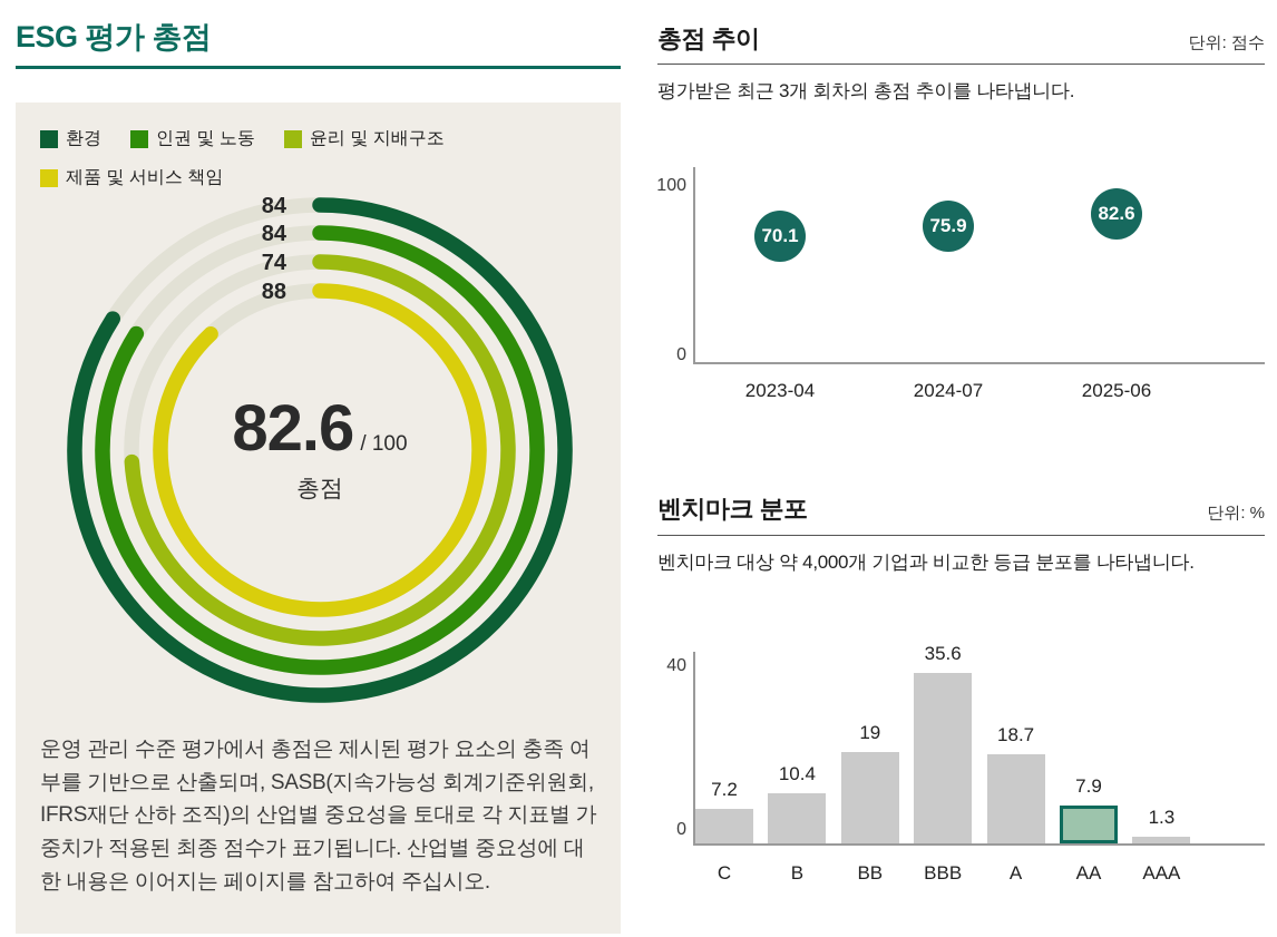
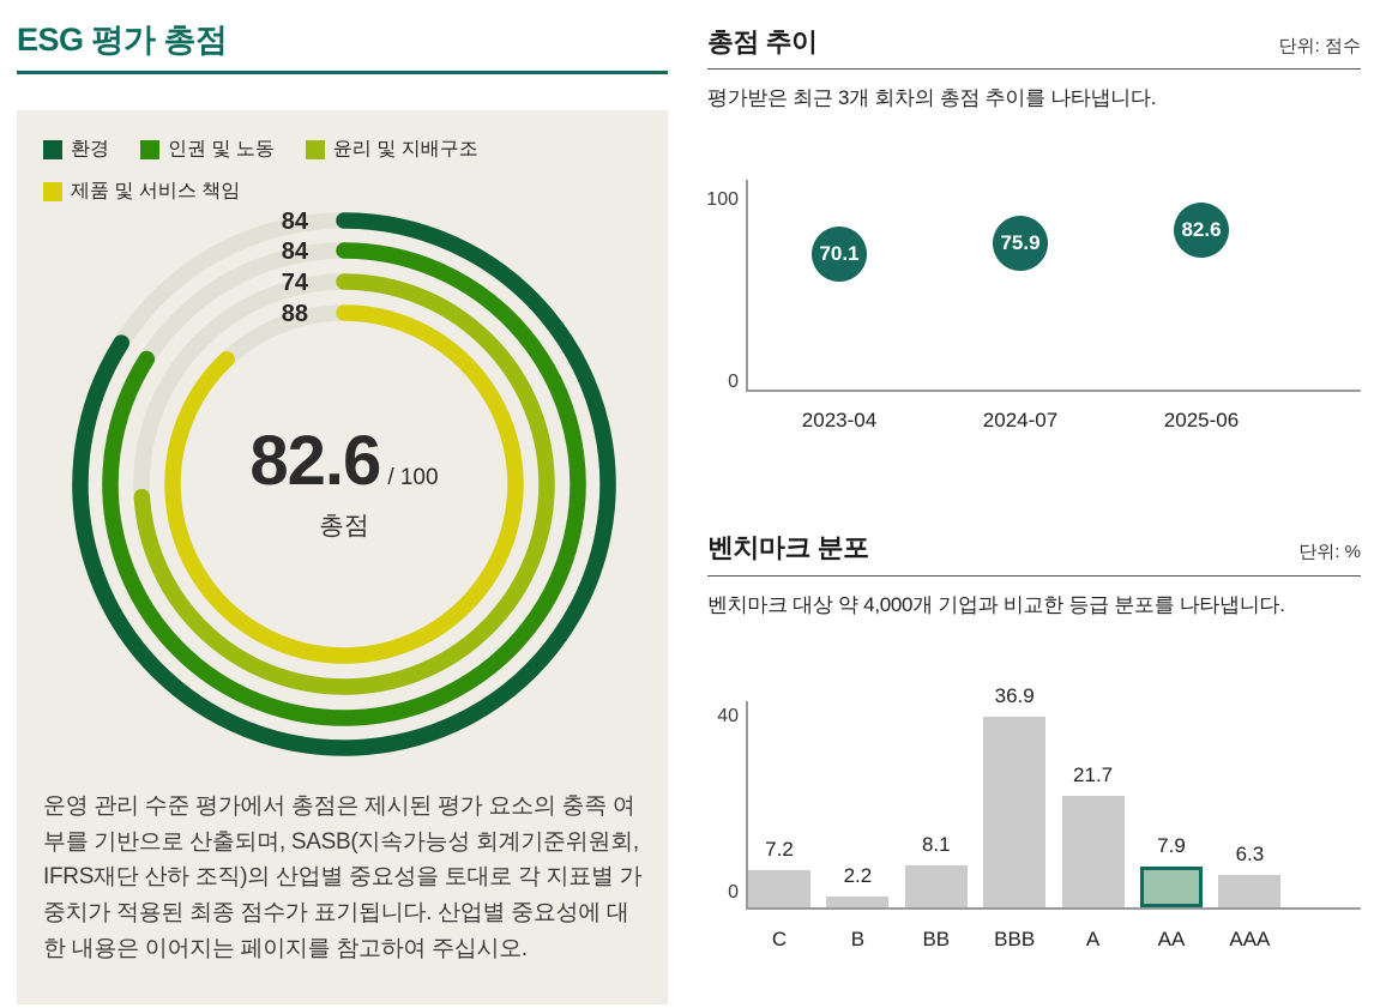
벤치마크 분포/B: 10.4 -> 2.2
벤치마크 분포/BB: 19 -> 8.1
벤치마크 분포/BBB: 35.6 -> 36.9
벤치마크 분포/A: 18.7 -> 21.7
벤치마크 분포/AAA: 1.3 -> 6.3
